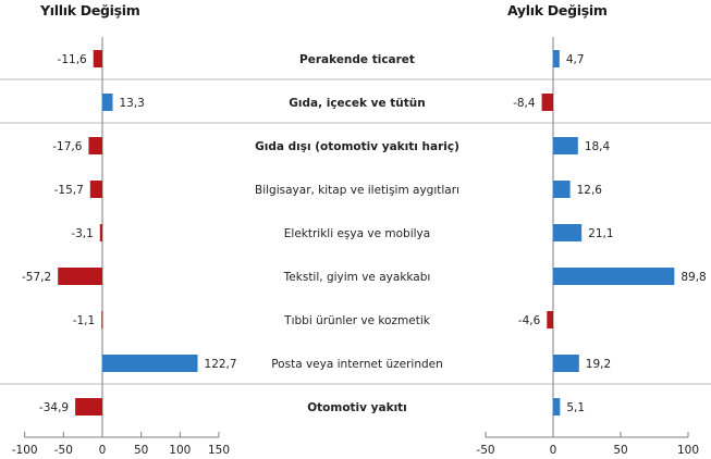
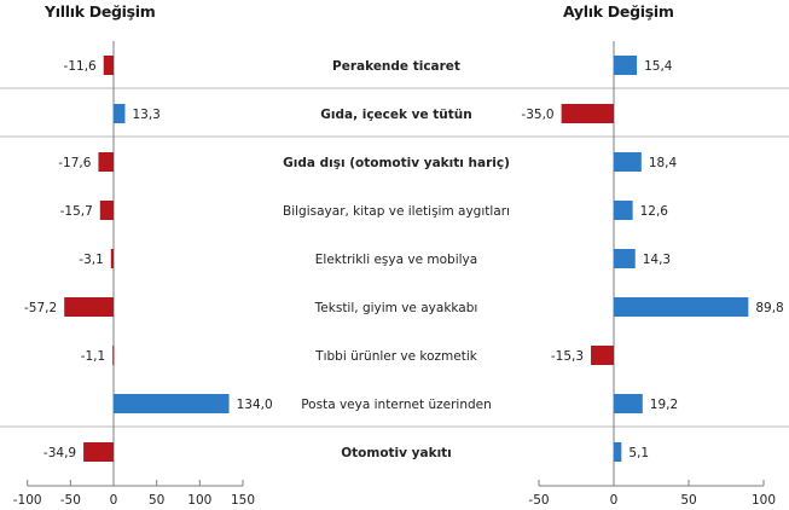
Yıllık Değişim/Posta veya internet üzerinden: 122,7 -> 134,0
Aylık Değişim/Perakende ticaret: 4,7 -> 15,4
Aylık Değişim/Gıda, içecek ve tütün: -8,4 -> -35,0
Aylık Değişim/Elektrikli eşya ve mobilya: 21,1 -> 14,3
Aylık Değişim/Tıbbi ürünler ve kozmetik: -4,6 -> -15,3
